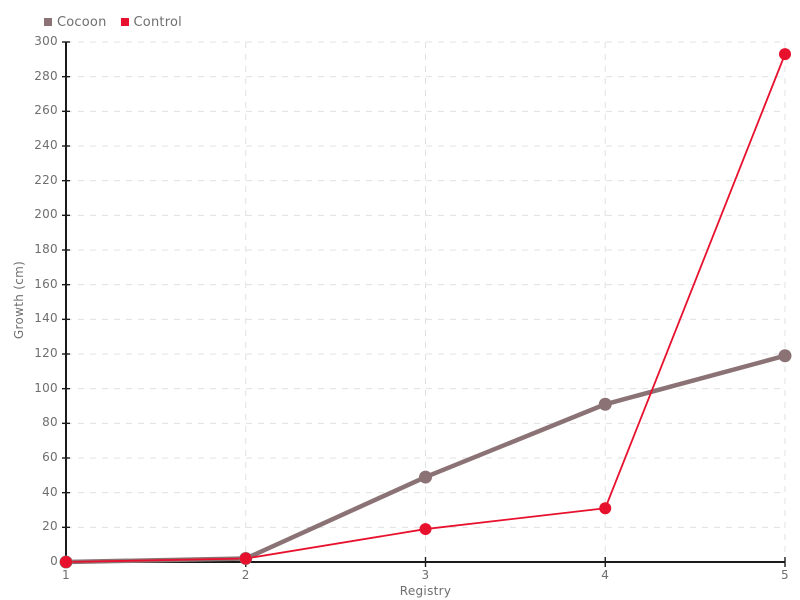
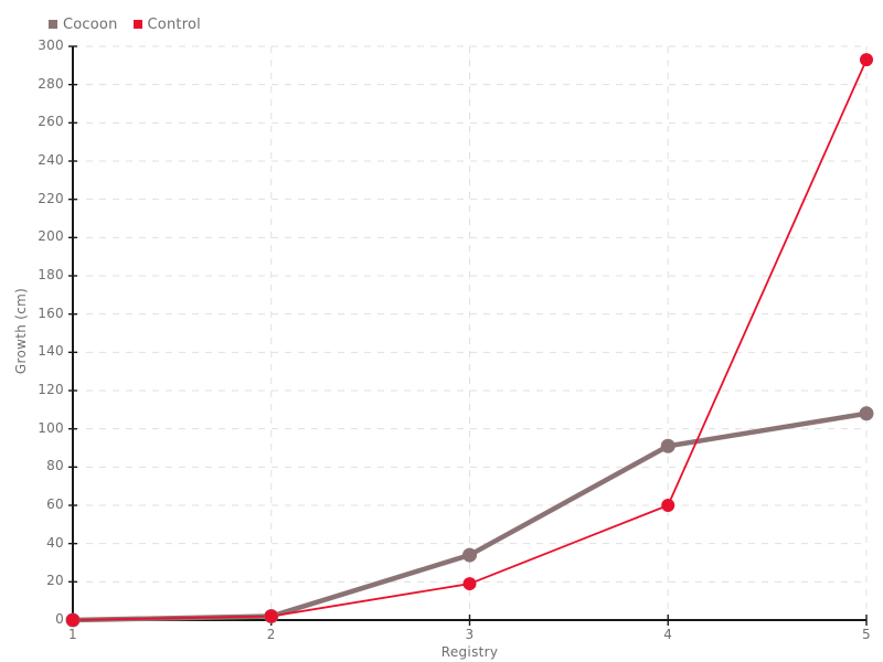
Cocoon/3: 49 -> 34
Control/4: 31 -> 60
Cocoon/5: 119 -> 108
